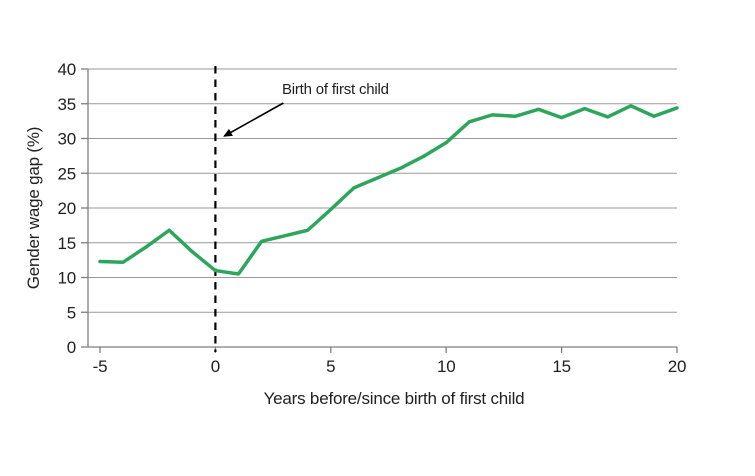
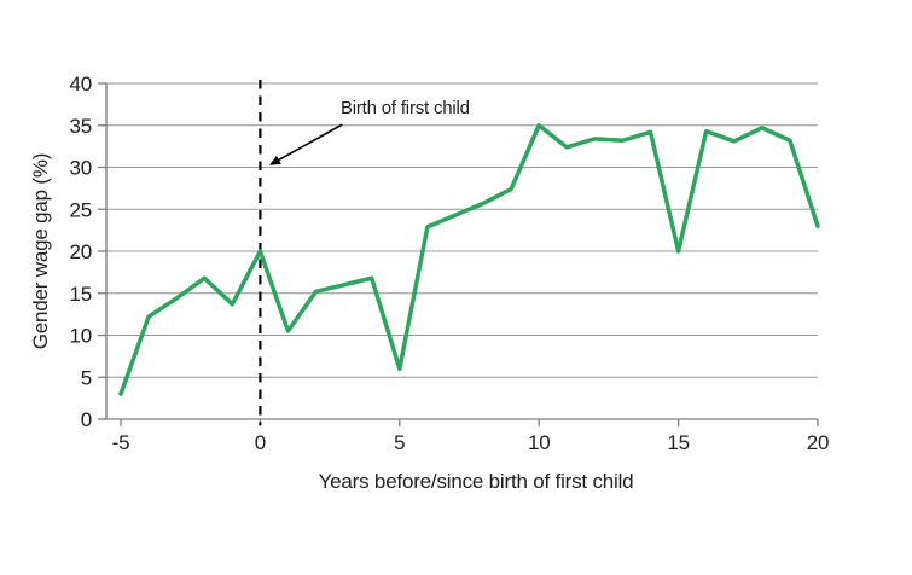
-5: 12 -> 3
0: 11 -> 20
5: 20 -> 6
10: 29 -> 35
15: 33 -> 20
20: 34 -> 23
